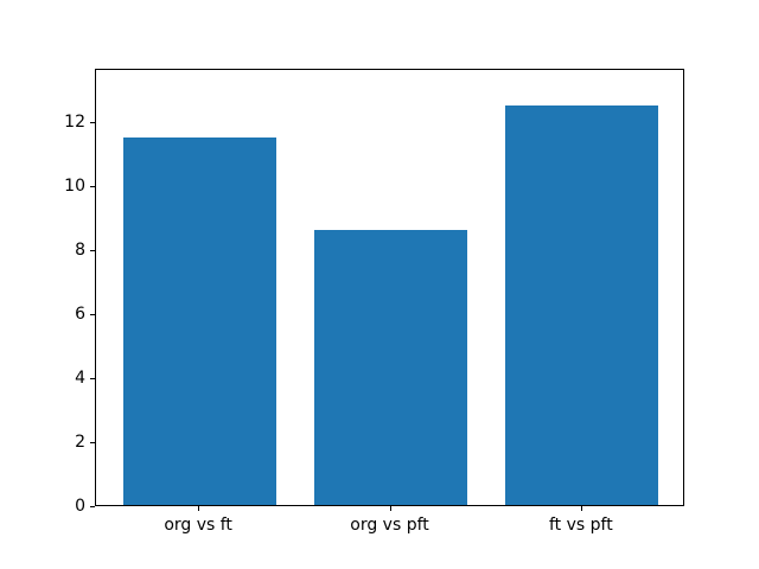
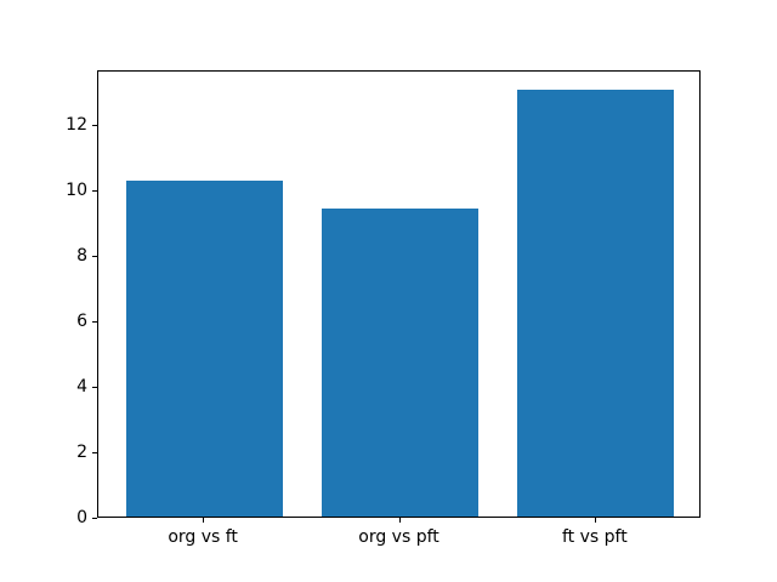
org vs ft: 11.5 -> 10.2
org vs pft: 8.6 -> 9.4
ft vs pft: 12.5 -> 13.1
